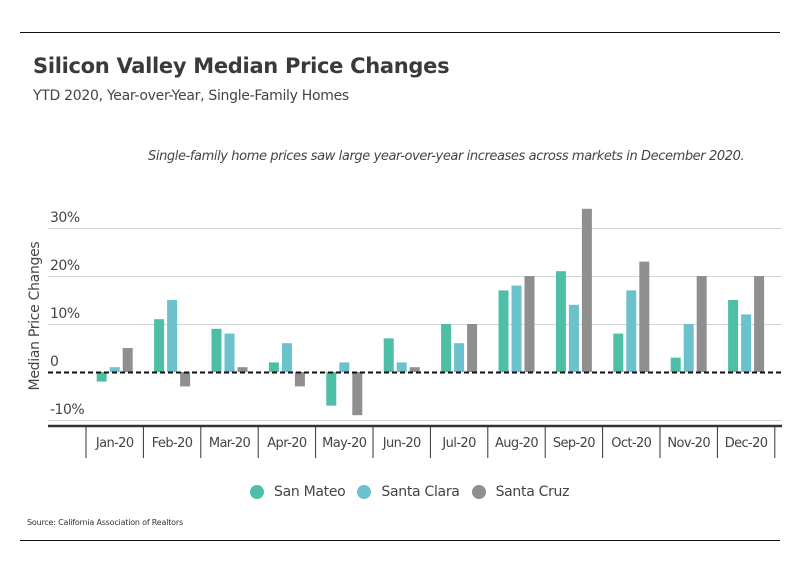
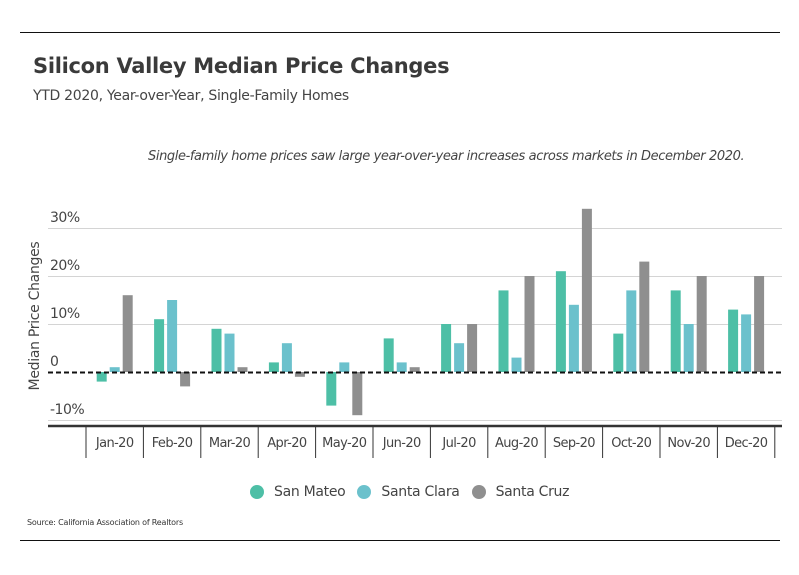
Santa Cruz/Jan-20: 5% -> 16%
Santa Cruz/Apr-20: -3% -> -1%
Santa Clara/Aug-20: 18% -> 3%
San Mateo/Nov-20: 3% -> 17%
San Mateo/Dec-20: 15% -> 13%
